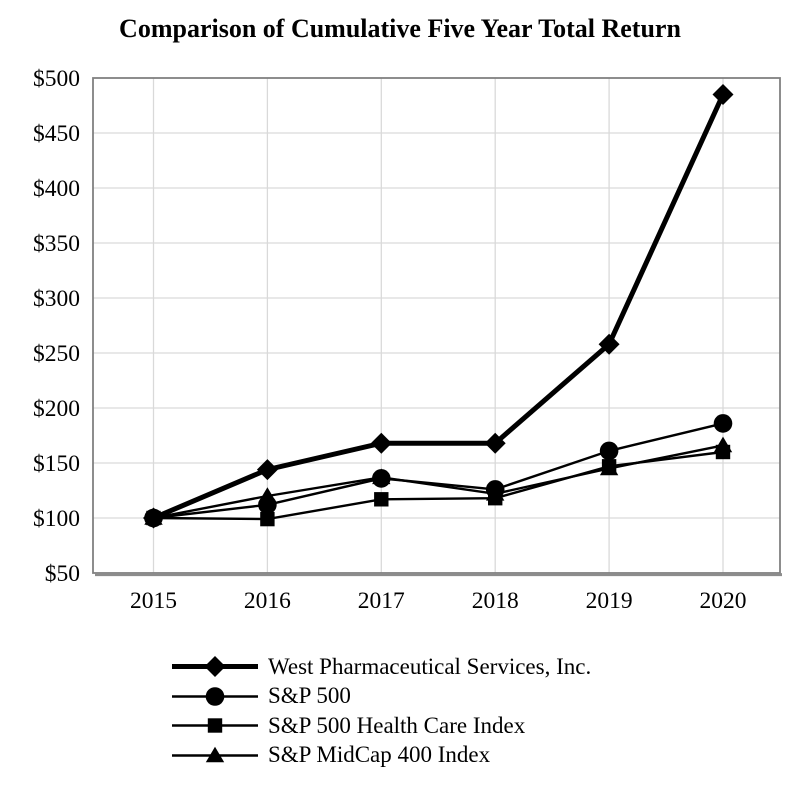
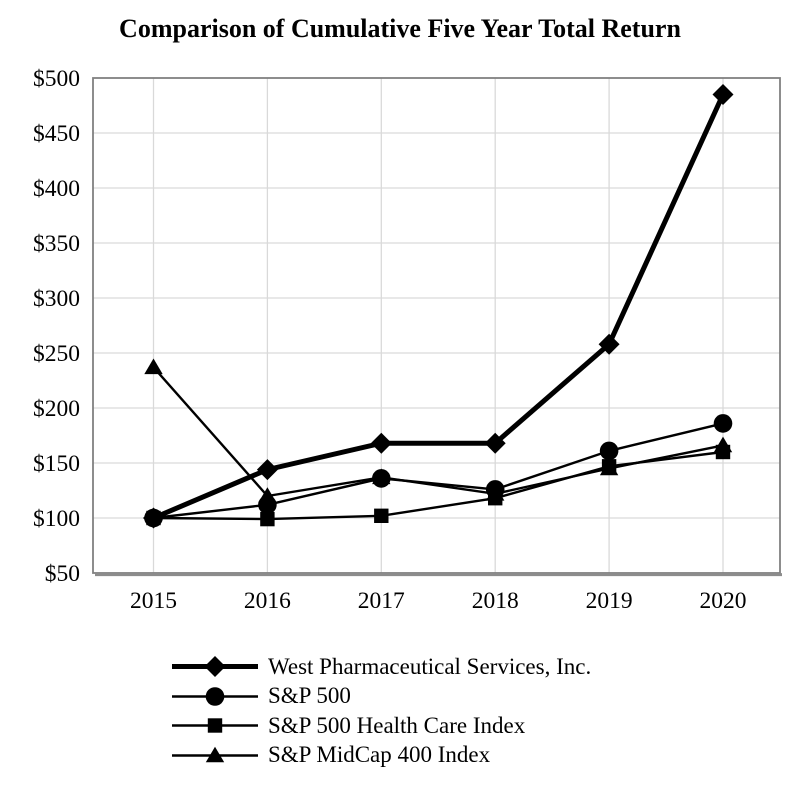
S&P MidCap 400 Index/2015: $100 -> $237
S&P 500 Health Care Index/2017: $117 -> $102
